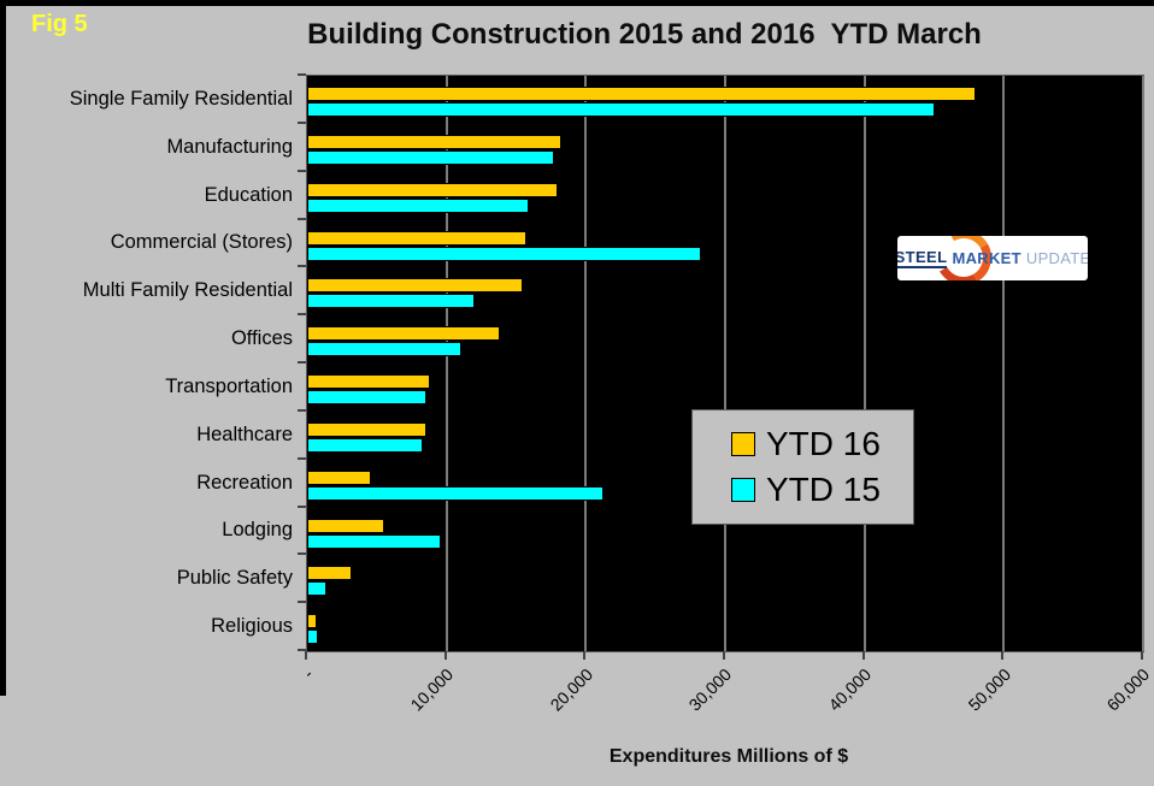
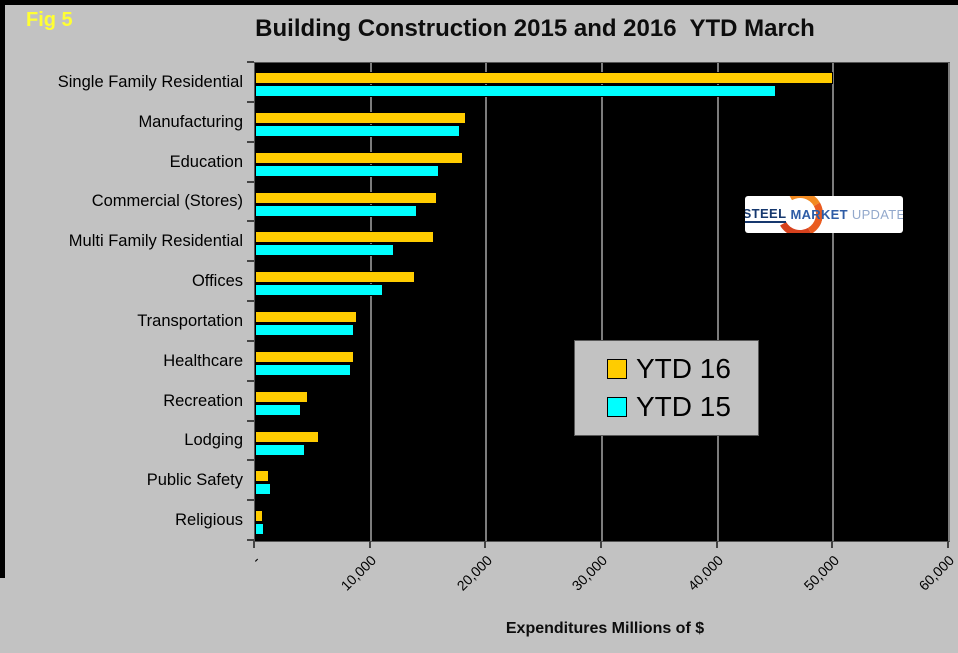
YTD 16/Single Family Residential: 48000 -> 50000
YTD 15/Commercial (Stores): 28300 -> 14000
YTD 15/Recreation: 21300 -> 4000
YTD 15/Lodging: 9600 -> 4300
YTD 16/Public Safety: 3200 -> 1200
